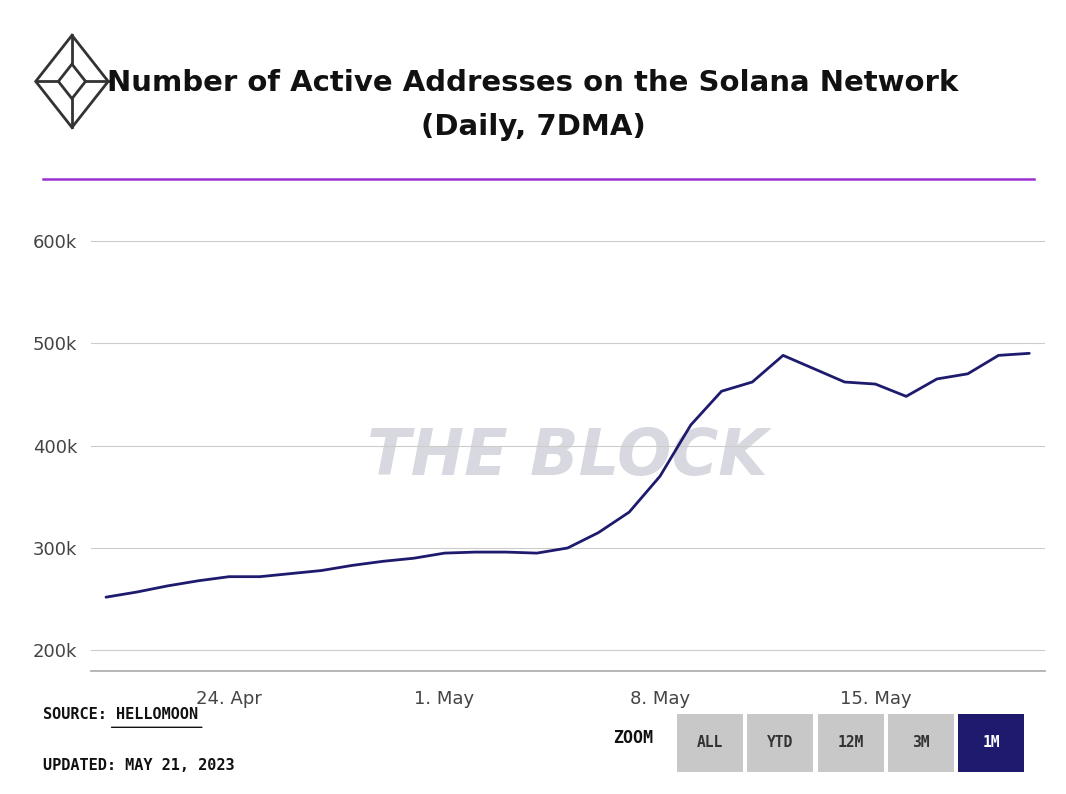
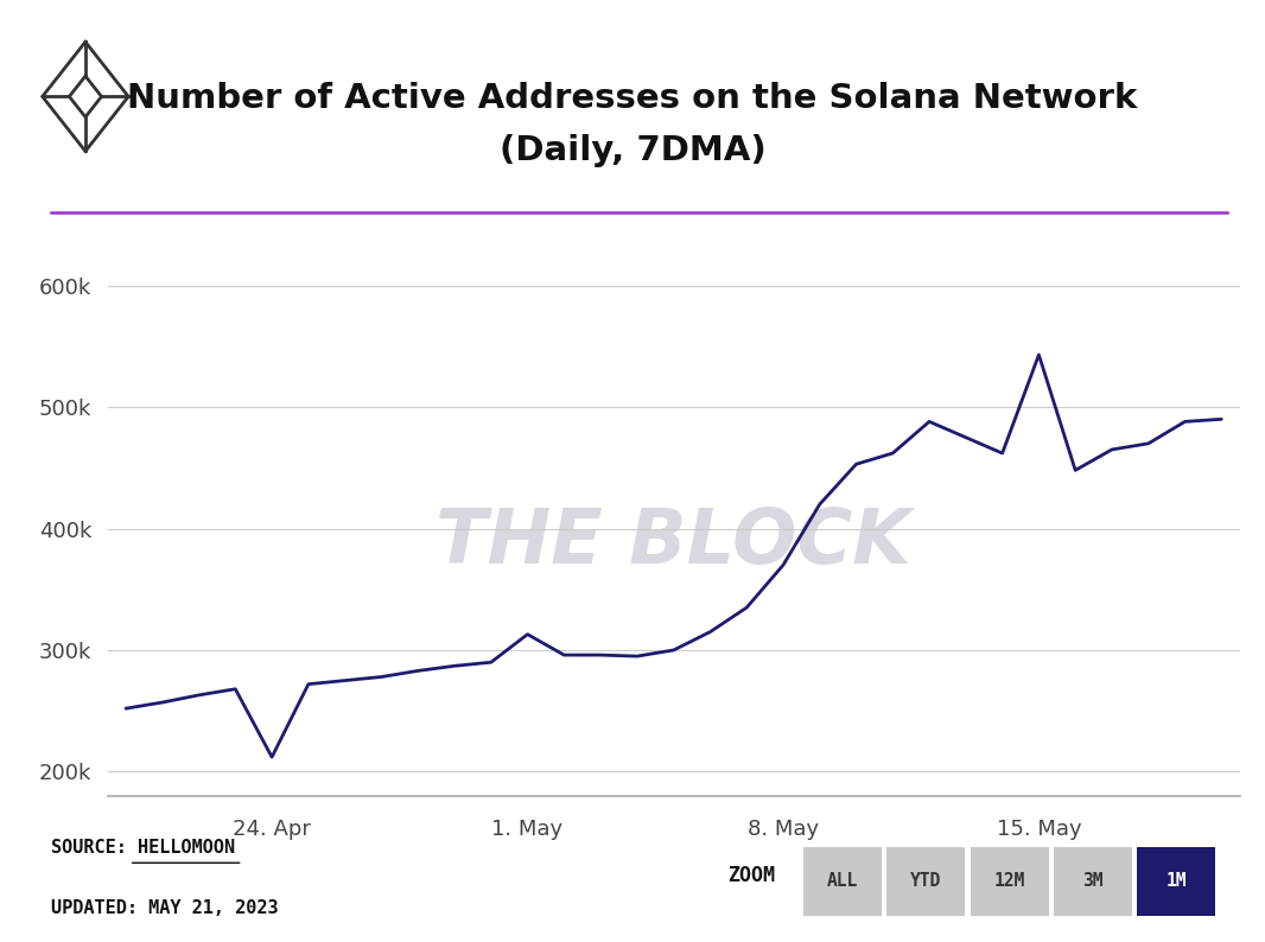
24. Apr: 272k -> 212k
1. May: 295k -> 313k
15. May: 460k -> 543k
